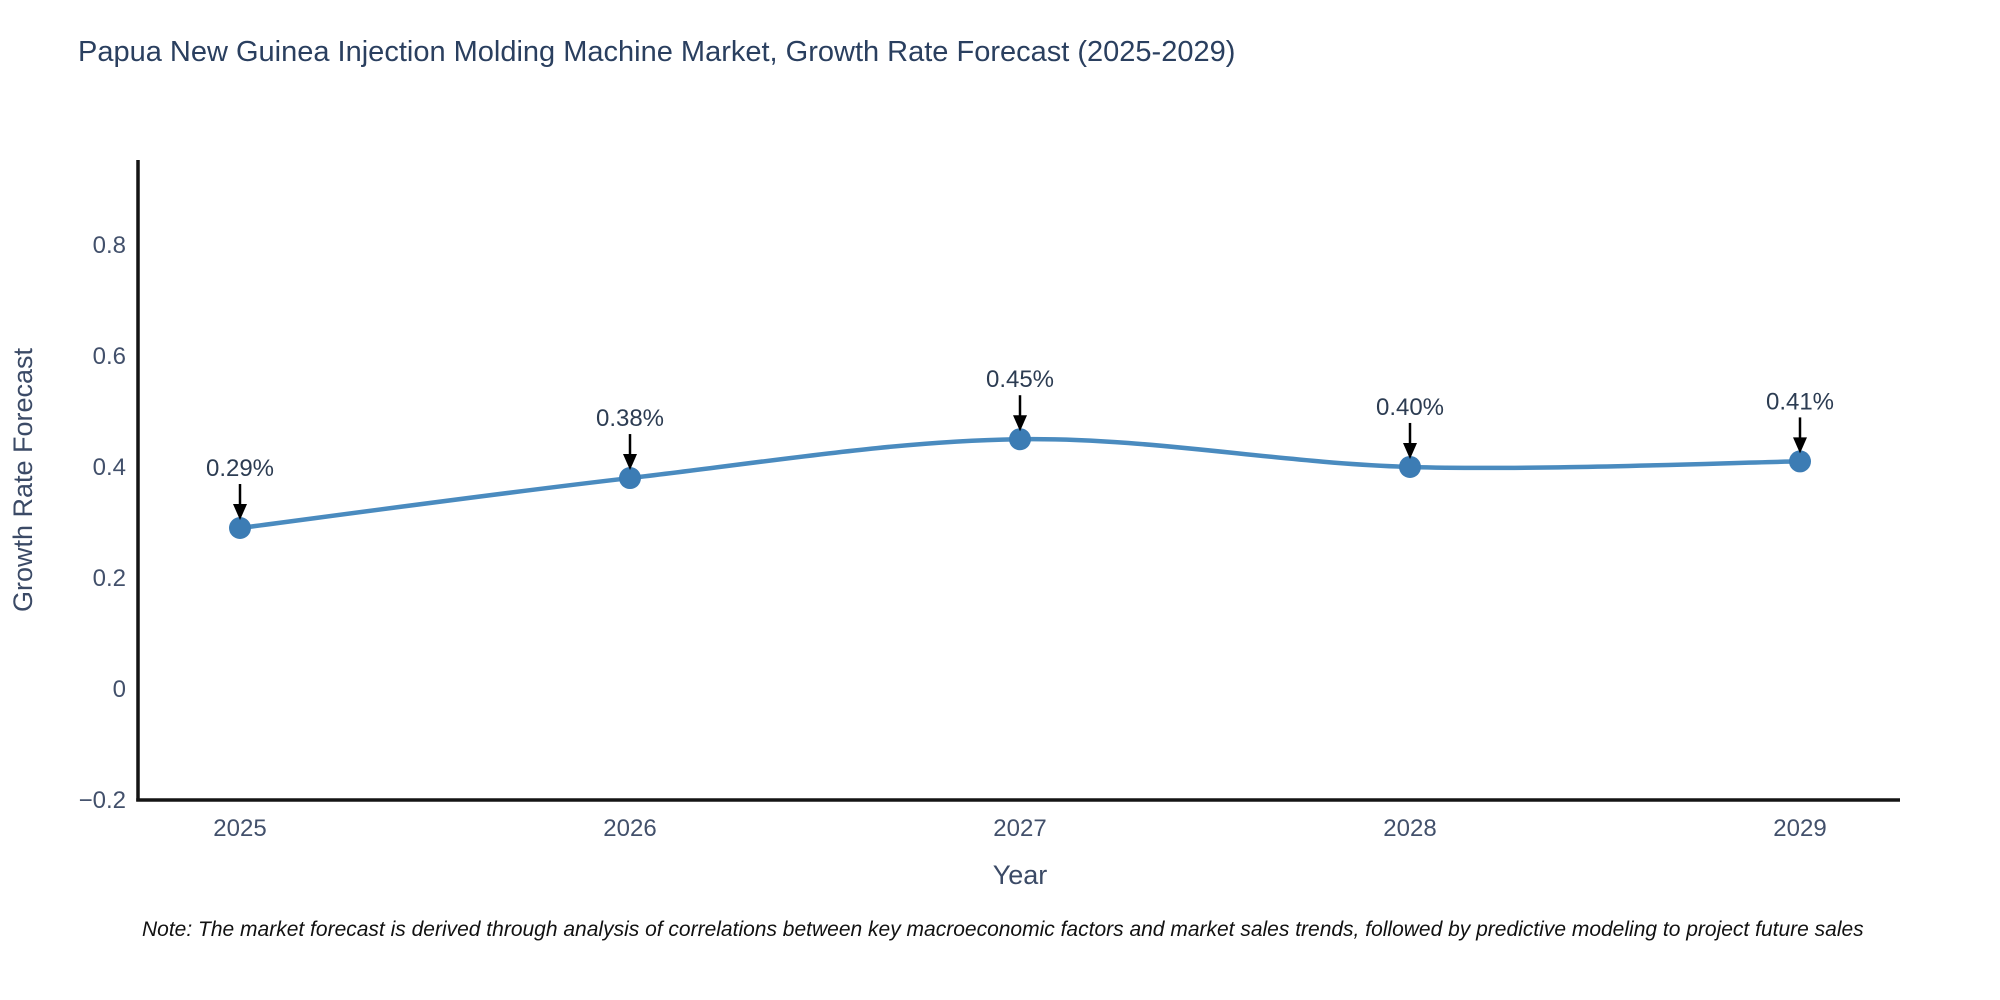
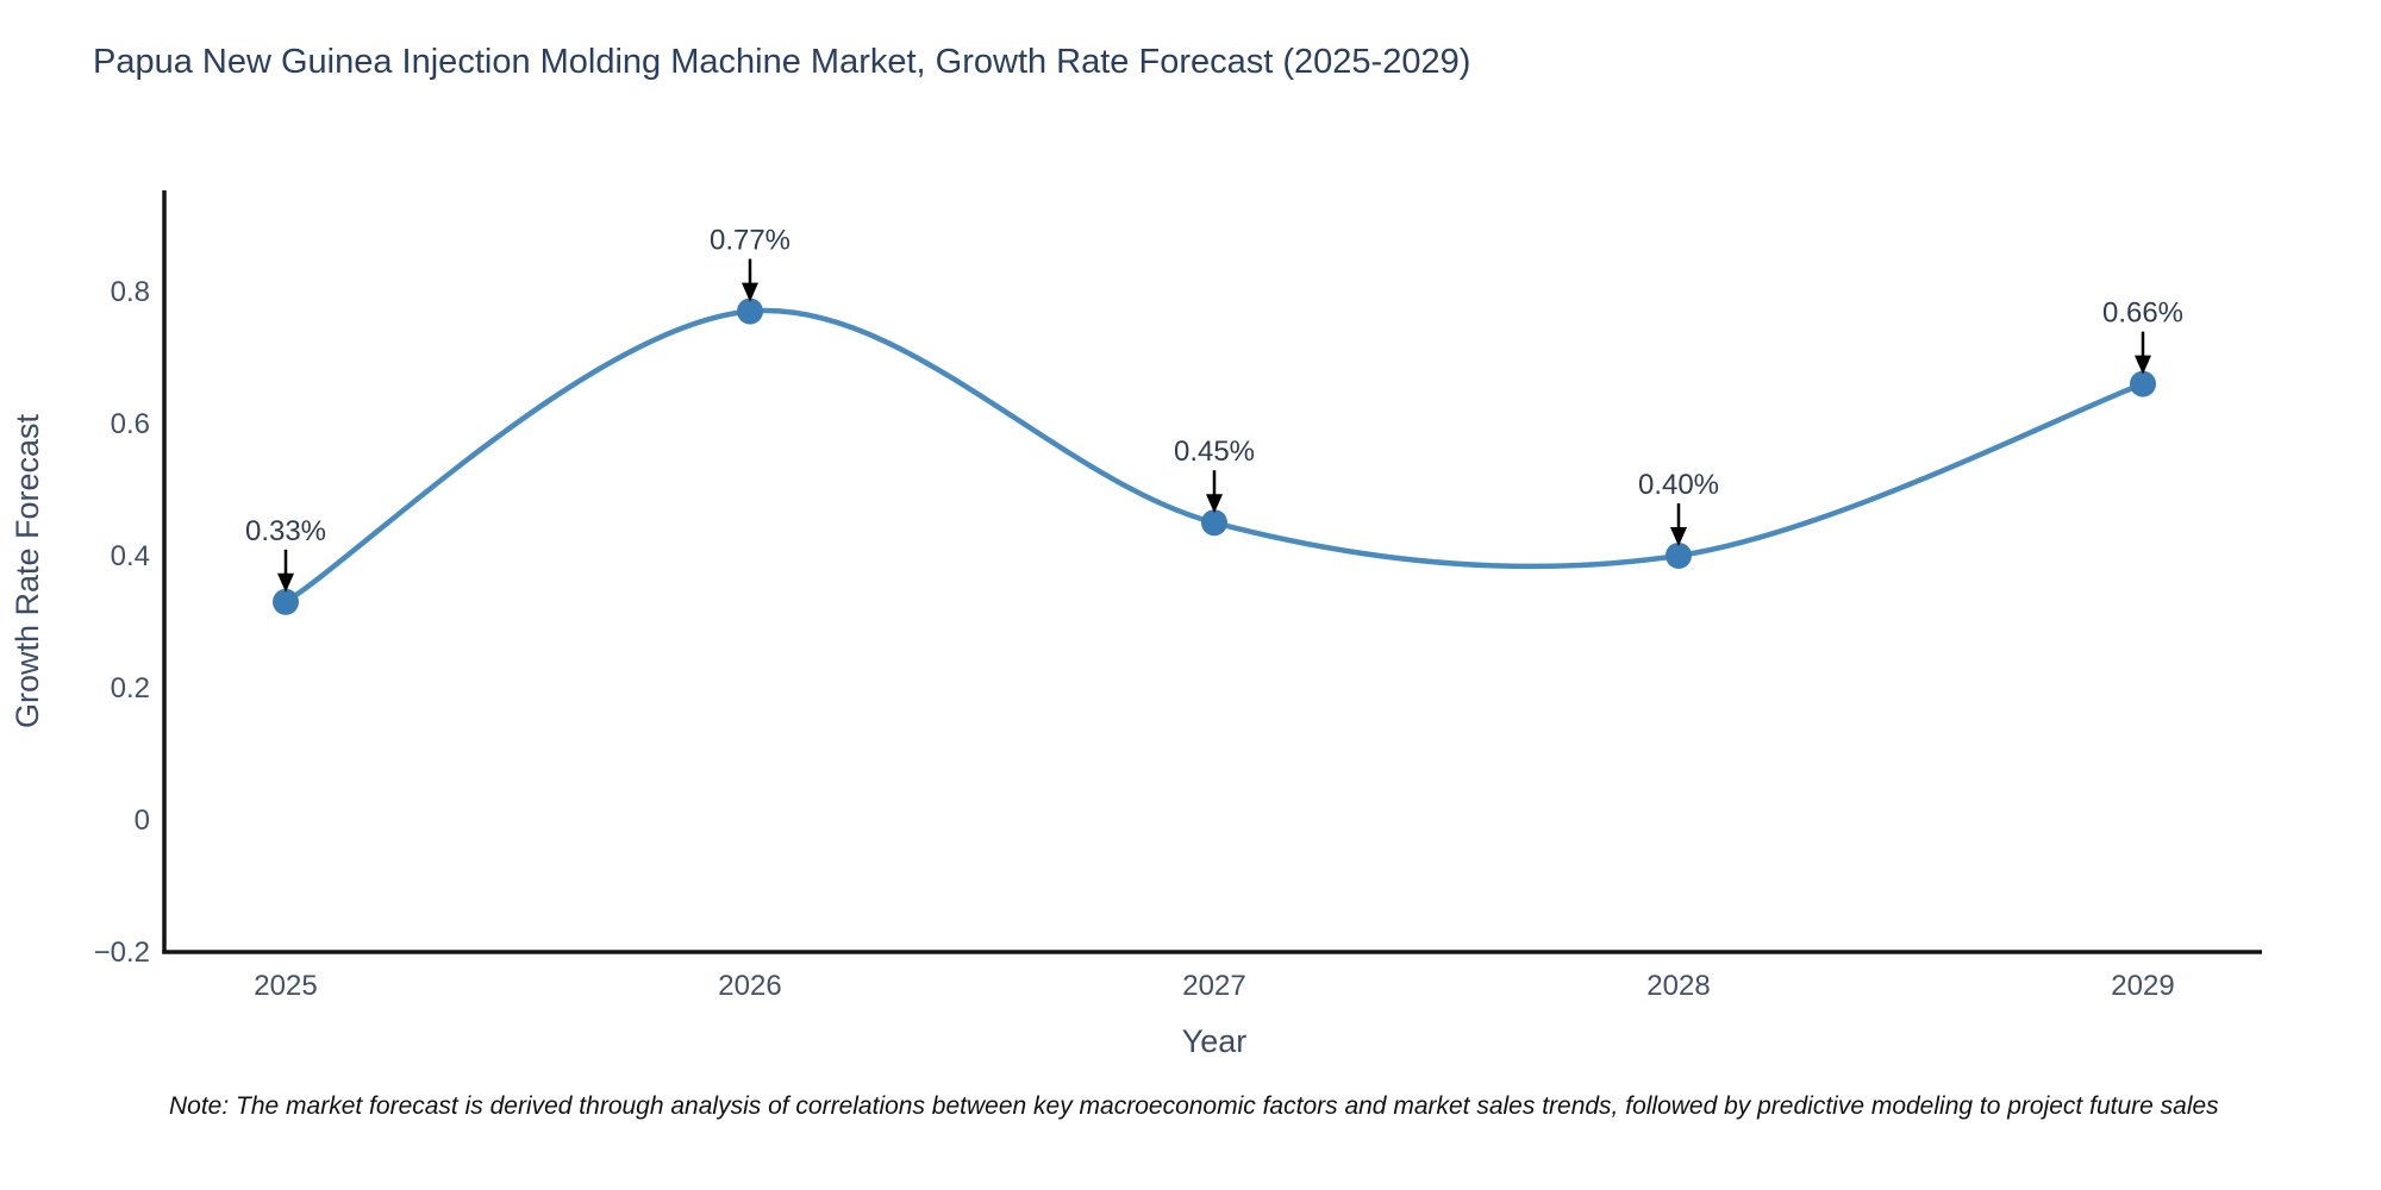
2025: 0.29% -> 0.33%
2026: 0.38% -> 0.77%
2029: 0.41% -> 0.66%
